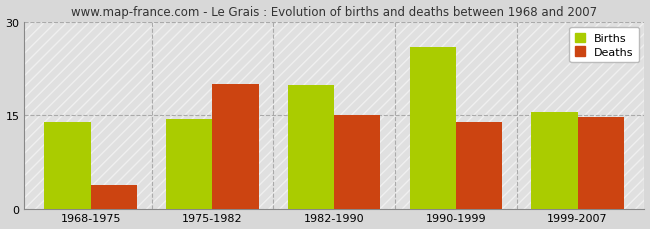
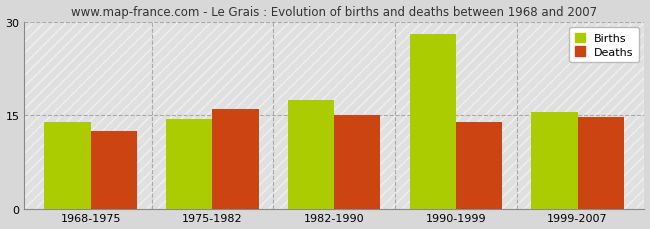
Deaths/1968-1975: 3.8 -> 12.5
Deaths/1975-1982: 20.0 -> 16.0
Births/1982-1990: 19.8 -> 17.5
Births/1990-1999: 26.0 -> 28.0
